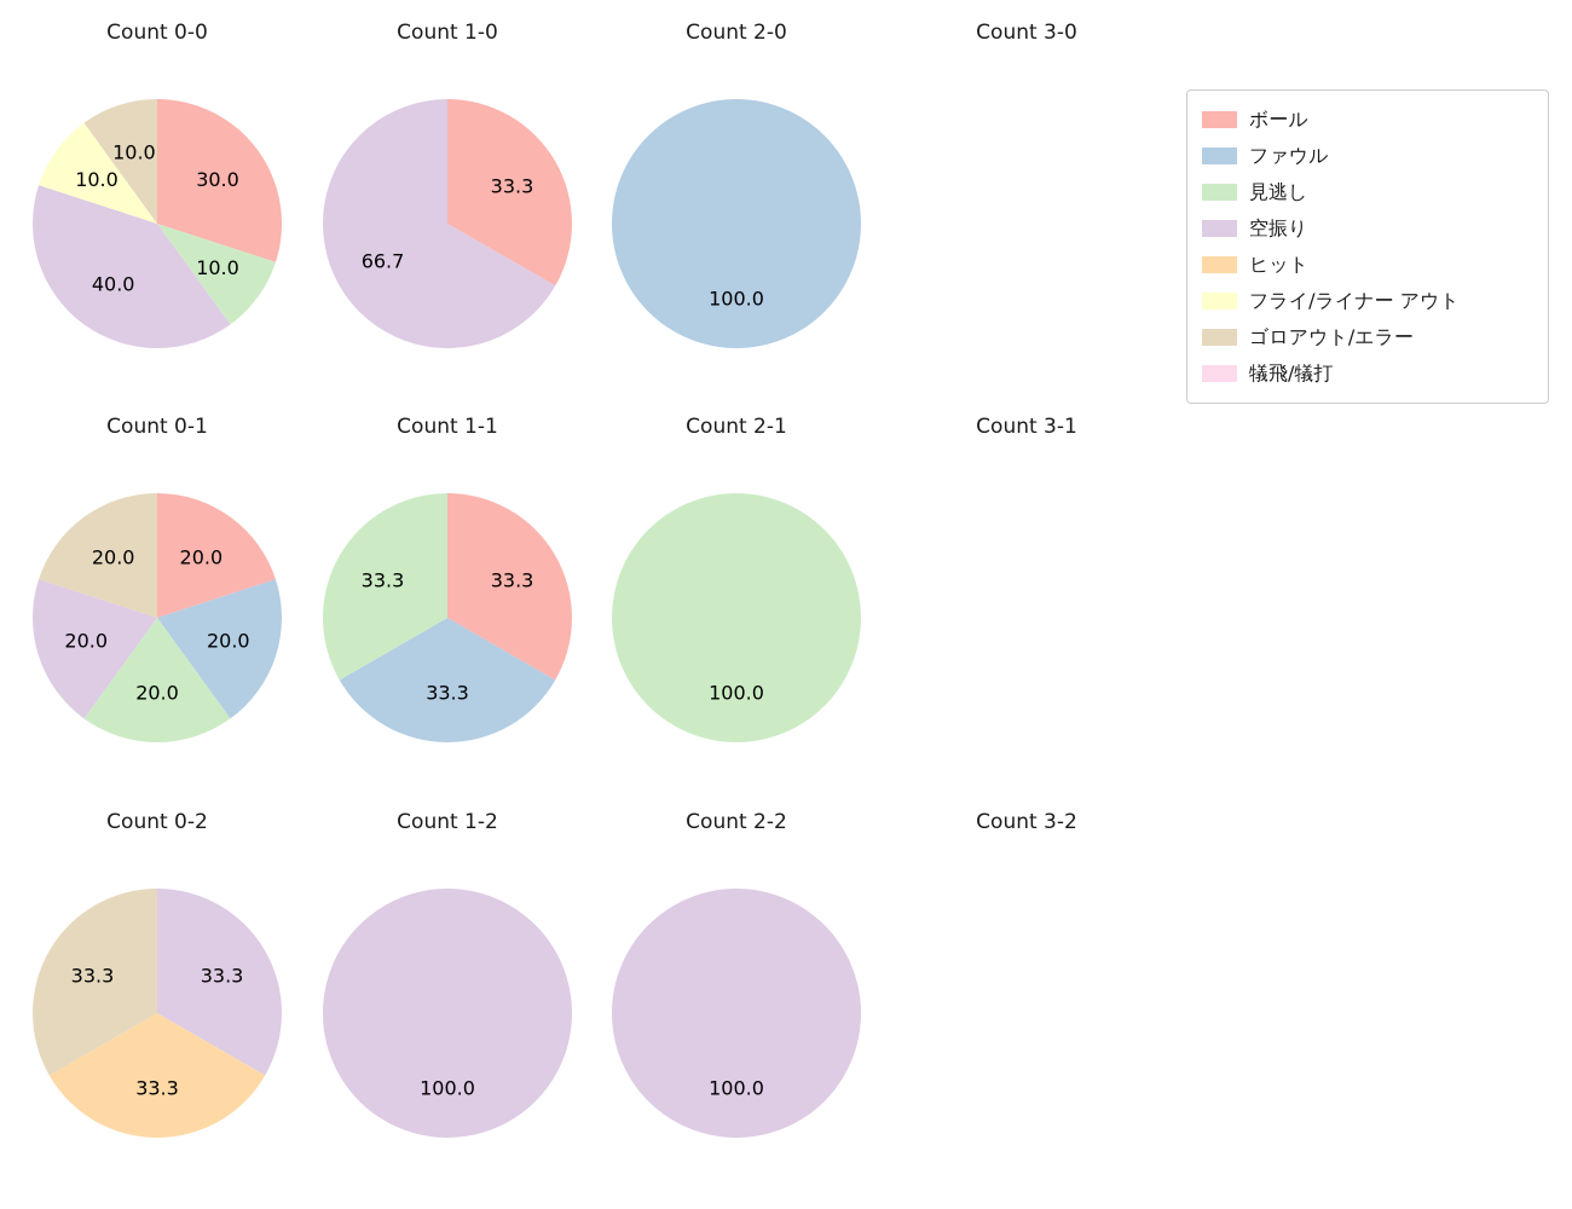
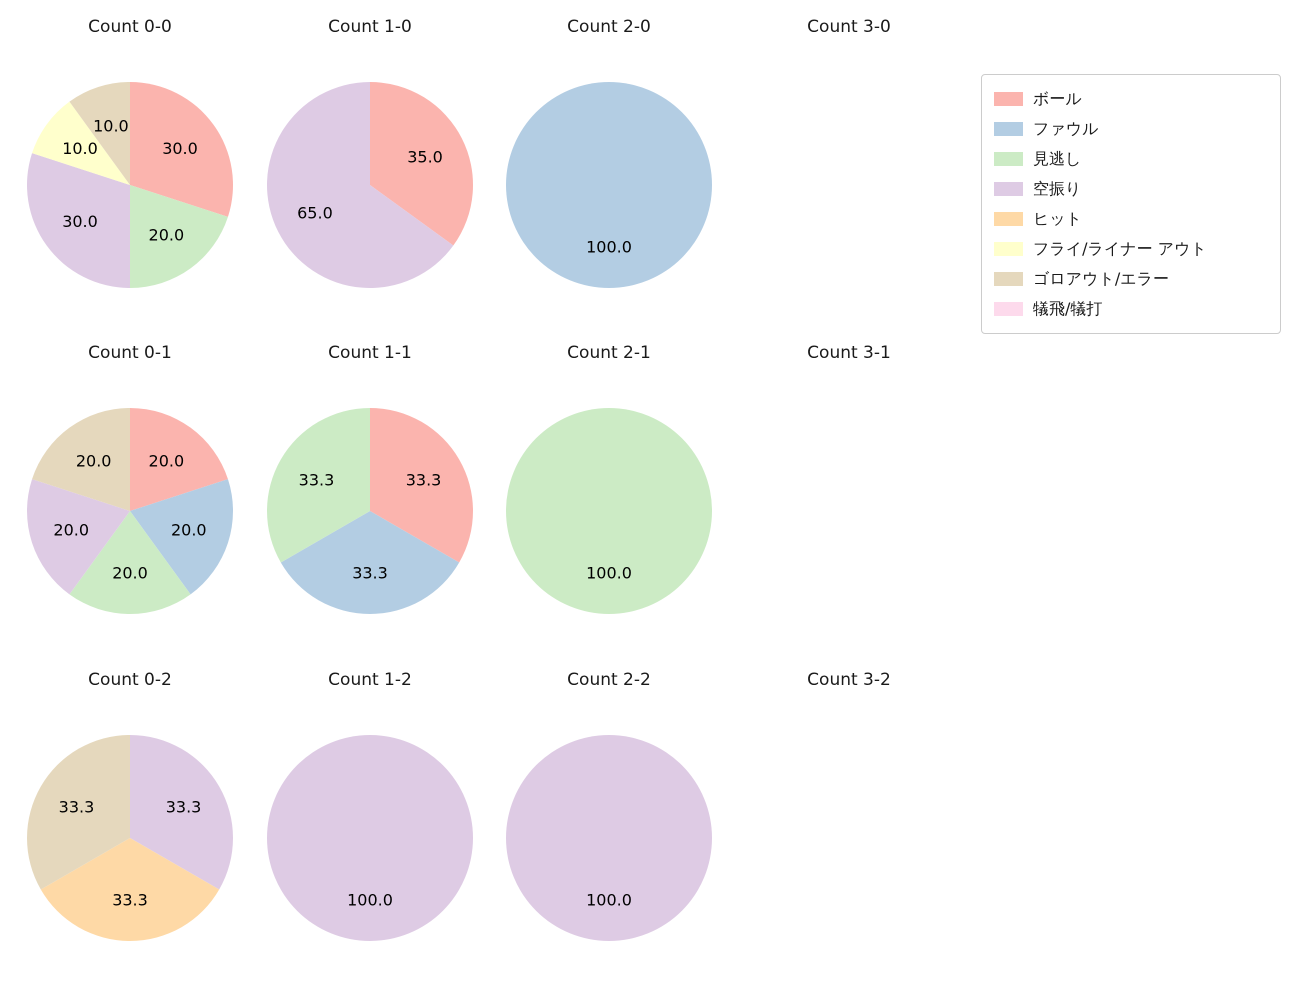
Count 0-0/見逃し: 10.0 -> 20.0
Count 0-0/空振り: 40.0 -> 30.0
Count 1-0/ボール: 33.3 -> 35.0
Count 1-0/空振り: 66.7 -> 65.0
